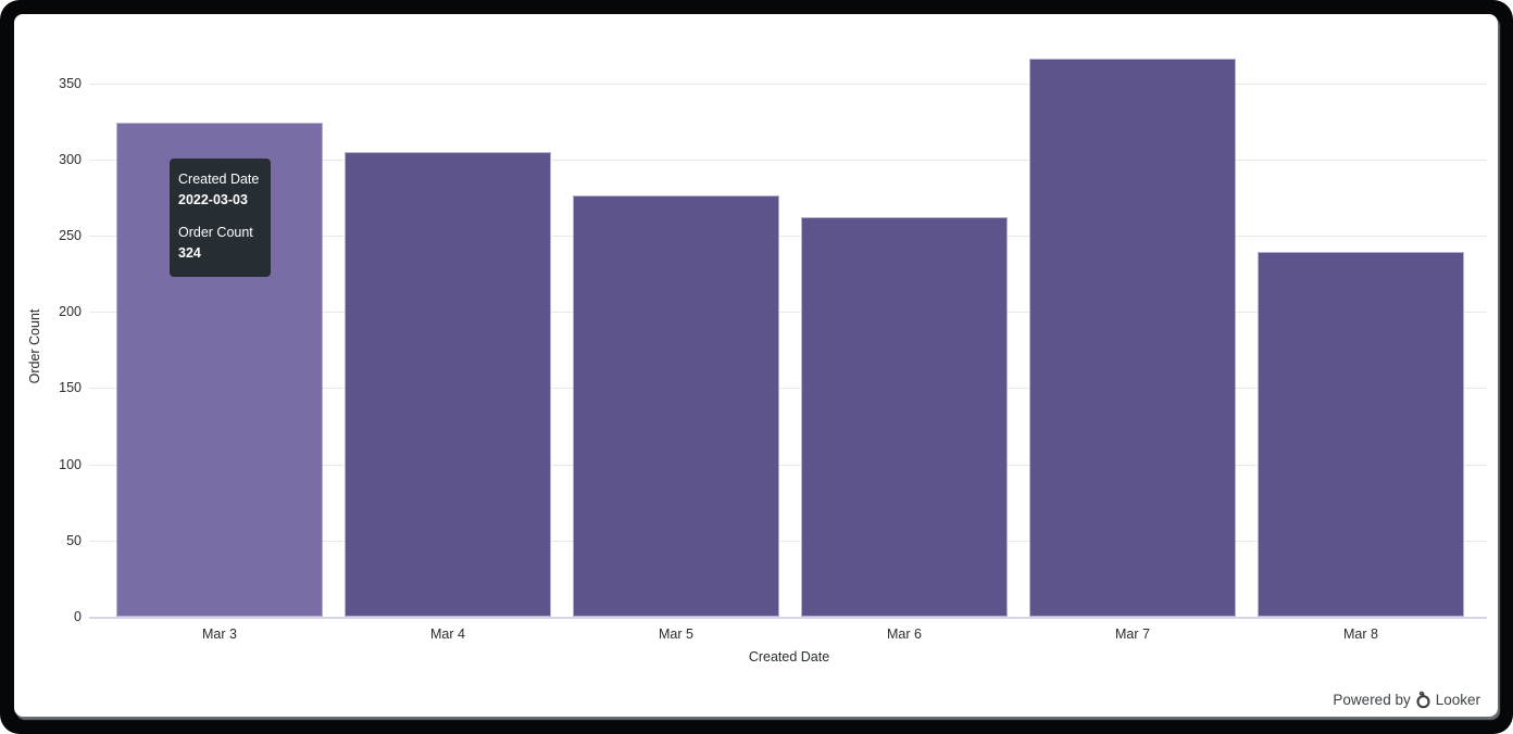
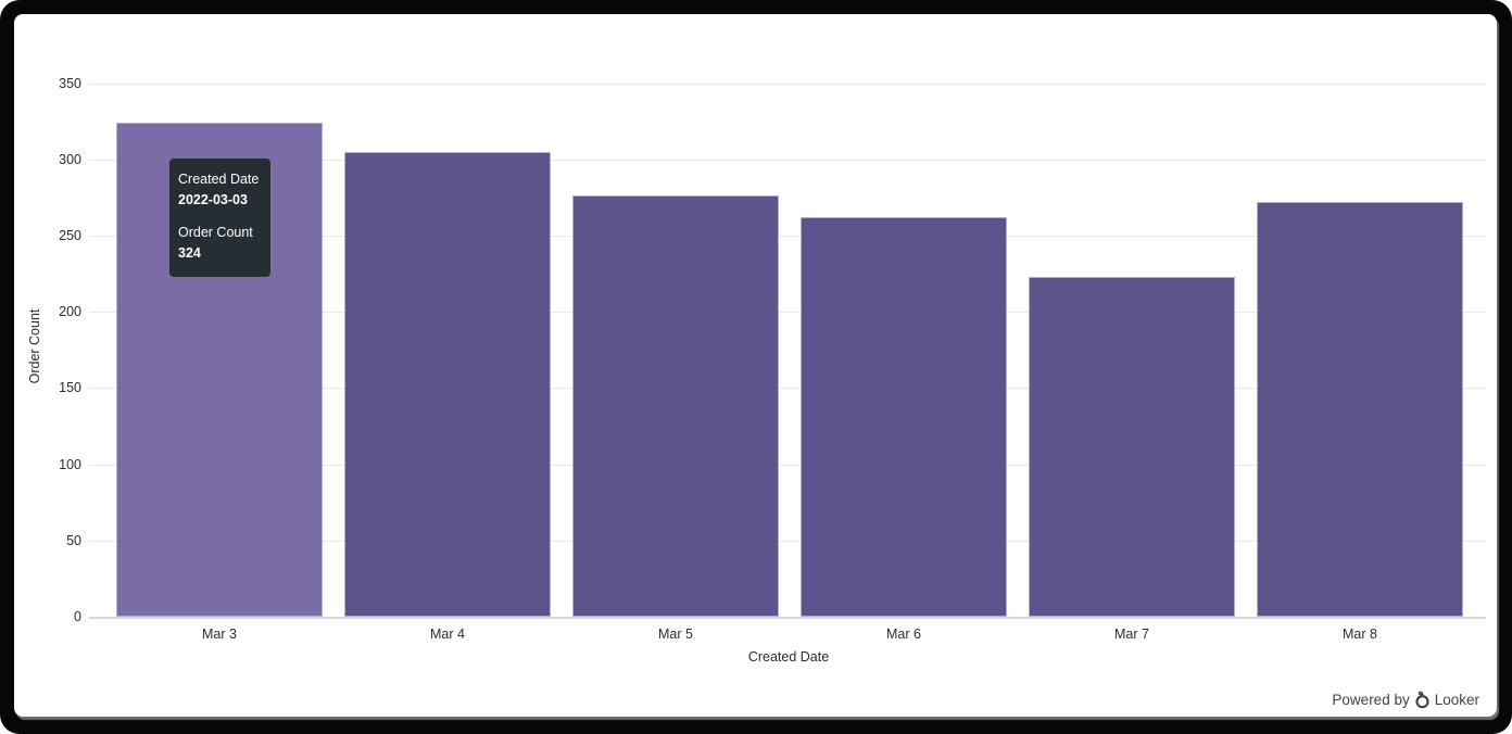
Mar 7: 366 -> 223
Mar 8: 239 -> 272
